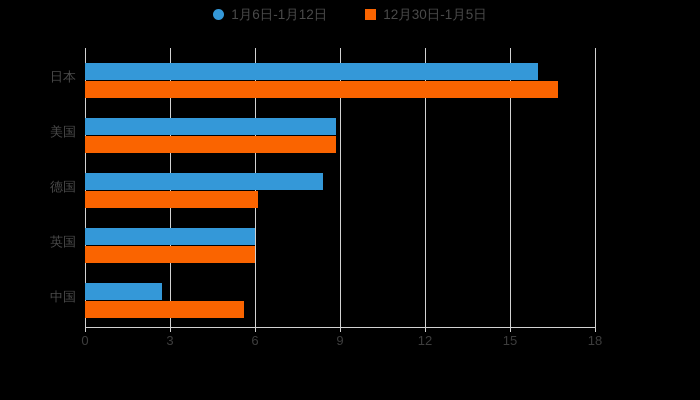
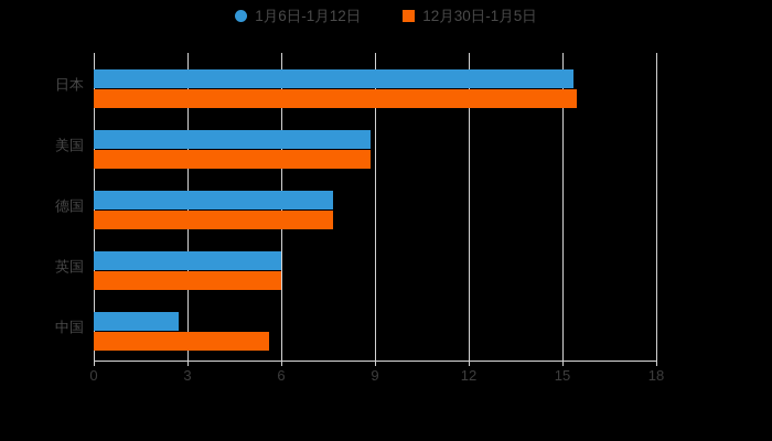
1月6日-1月12日/日本: 16.0 -> 15.3
12月30日-1月5日/日本: 16.7 -> 15.4
1月6日-1月12日/德国: 8.4 -> 7.7
12月30日-1月5日/德国: 6.1 -> 7.7
